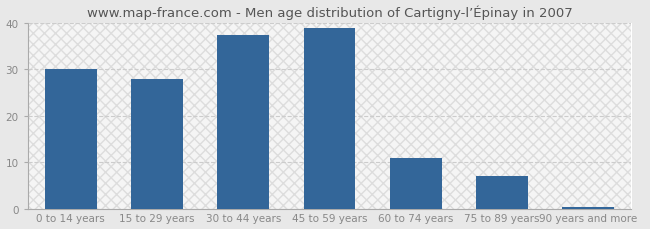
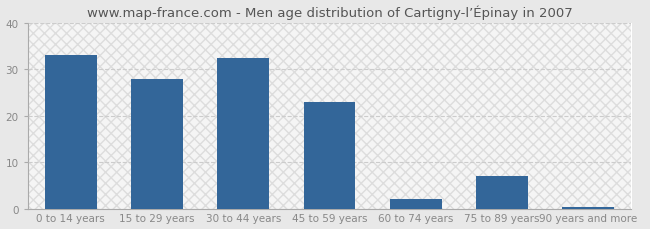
0 to 14 years: 30.0 -> 33.0
30 to 44 years: 37.5 -> 32.5
45 to 59 years: 39.0 -> 23.0
60 to 74 years: 11.0 -> 2.0
